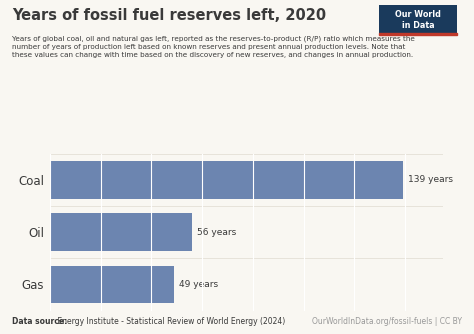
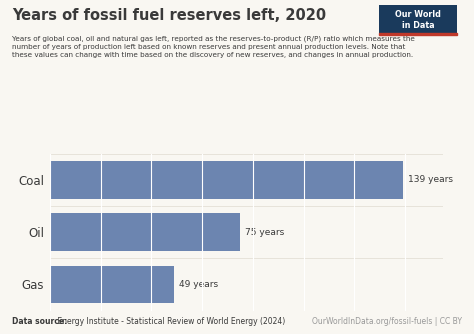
Oil: 56 -> 75
